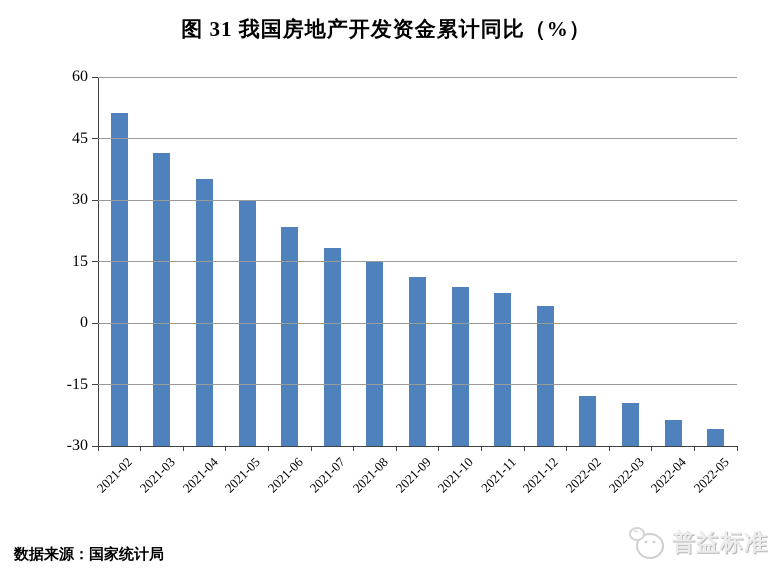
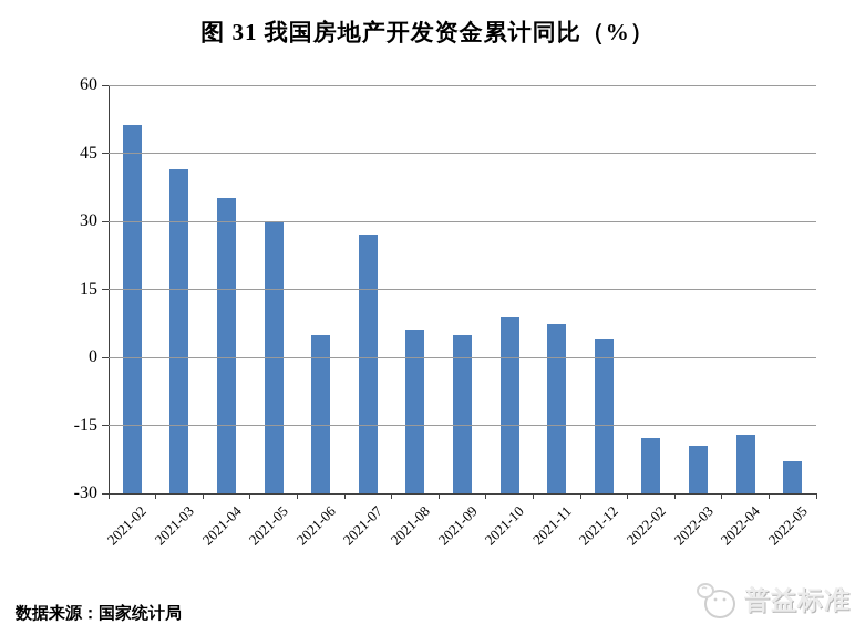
2021-06: 24 -> 5
2021-07: 18 -> 27
2021-08: 15 -> 6
2021-09: 11 -> 5
2022-04: -24 -> -17
2022-05: -26 -> -23
